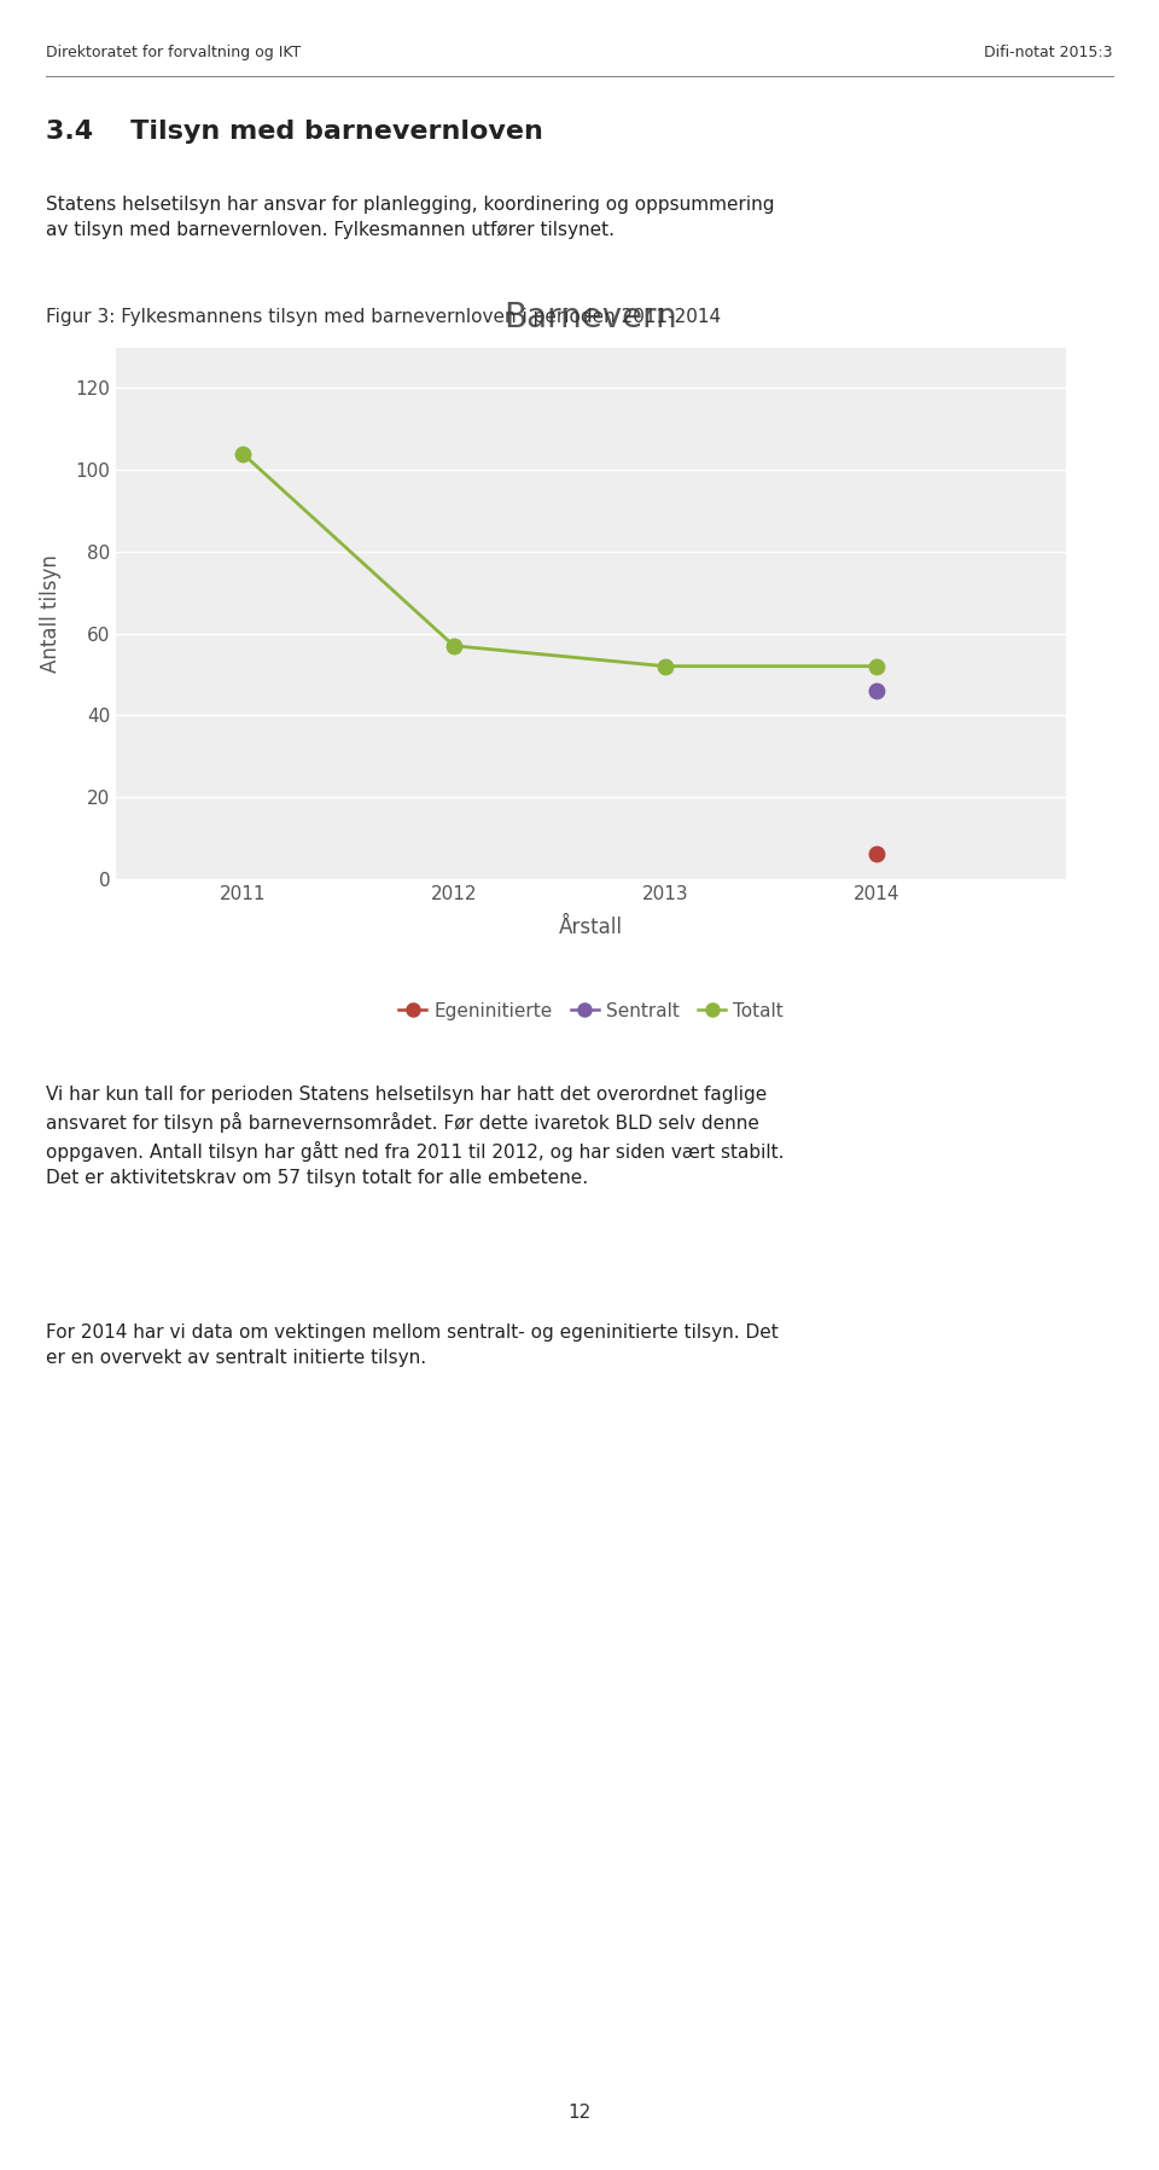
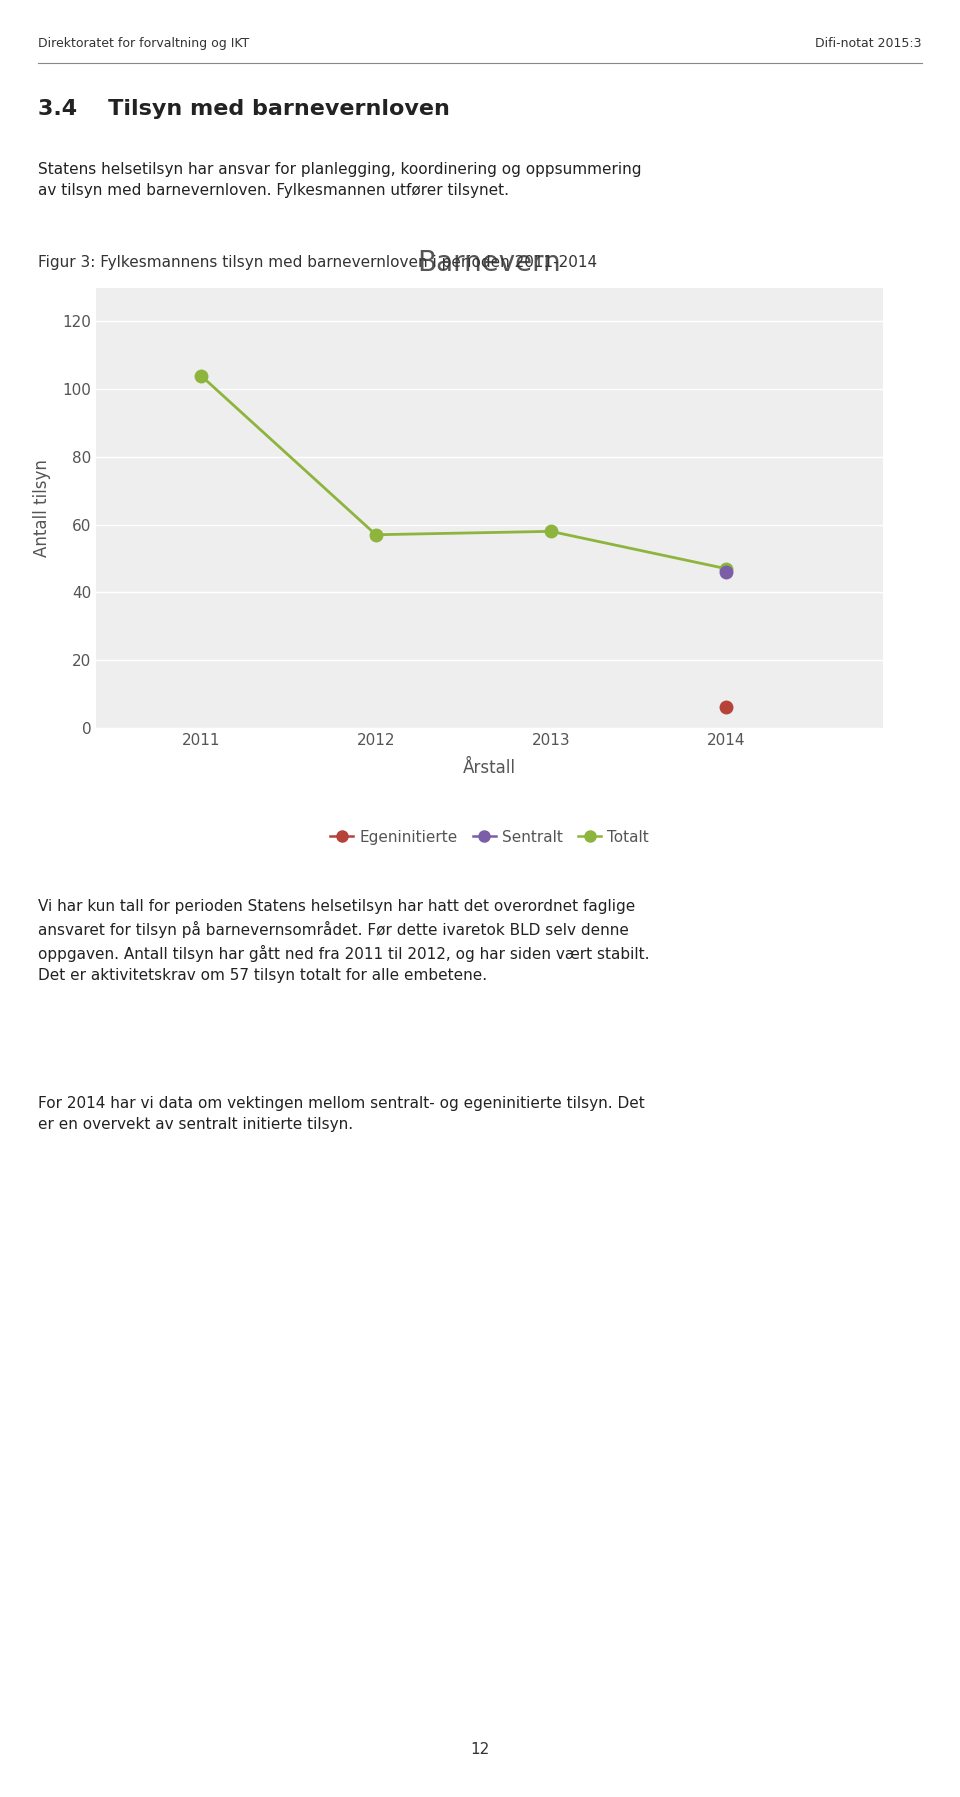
2013: 52 -> 58
2014: 52 -> 47
